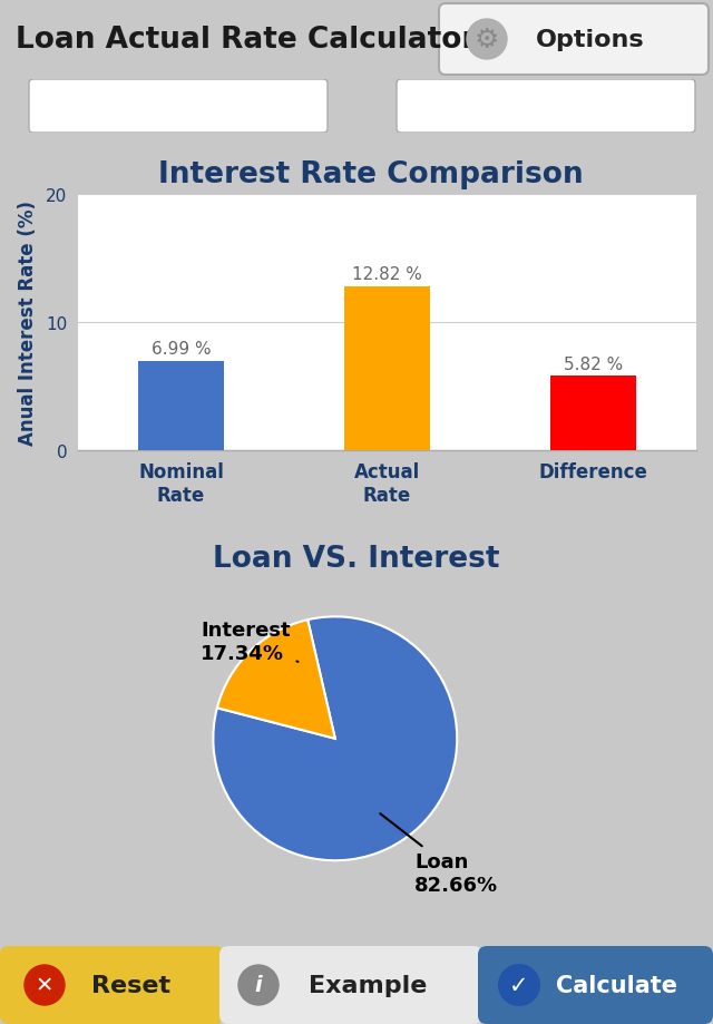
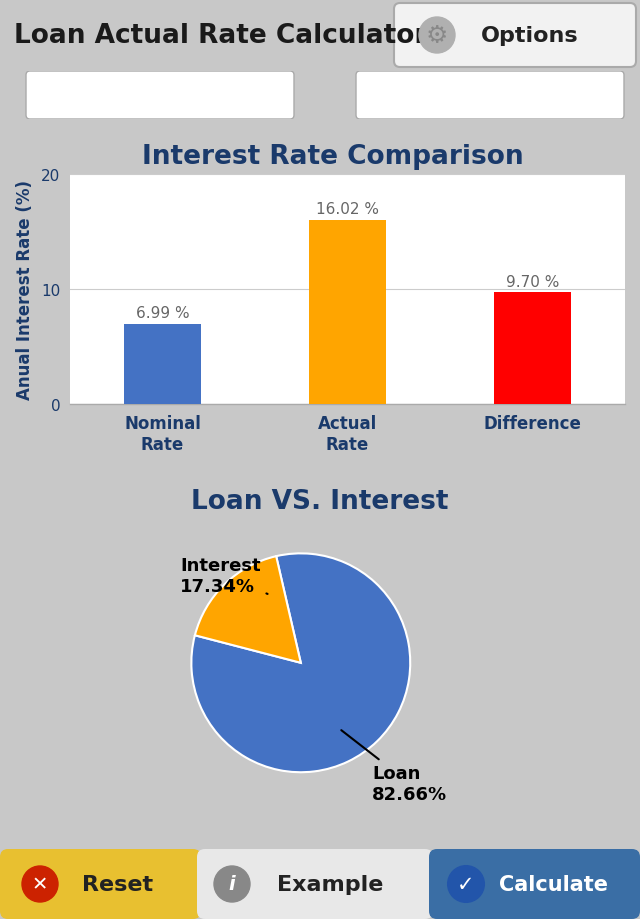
Actual Rate: 12.82 -> 16.02
Difference: 5.82 -> 9.70
